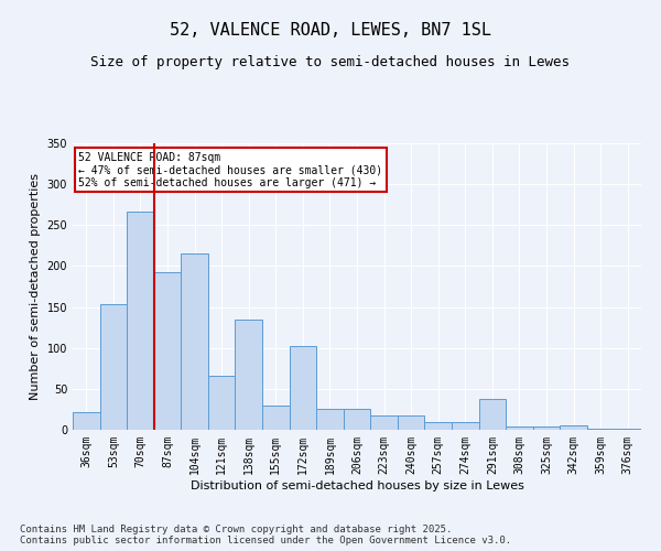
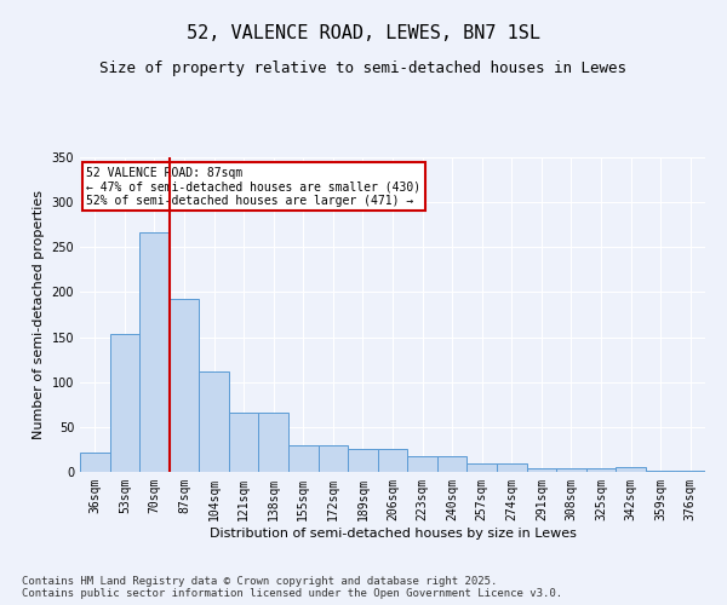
104sqm: 216 -> 112
138sqm: 134 -> 66
172sqm: 102 -> 30
291sqm: 38 -> 4
